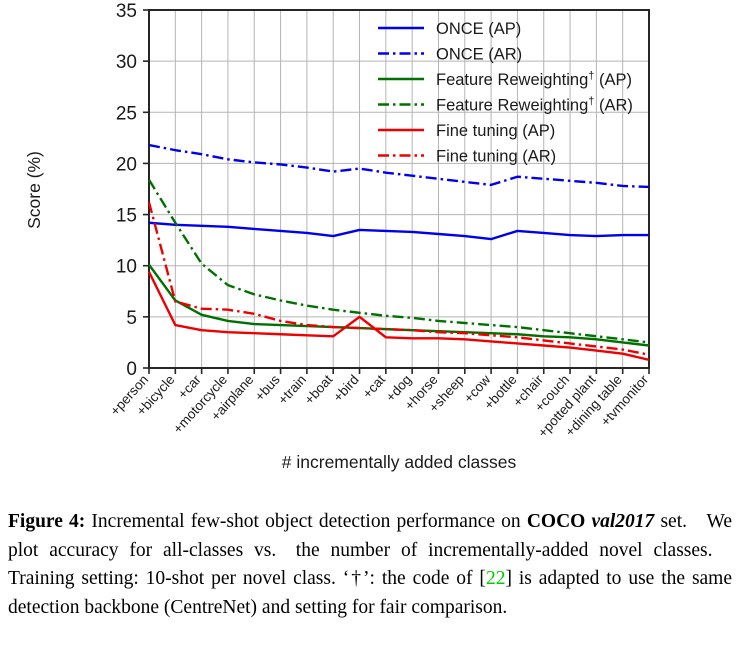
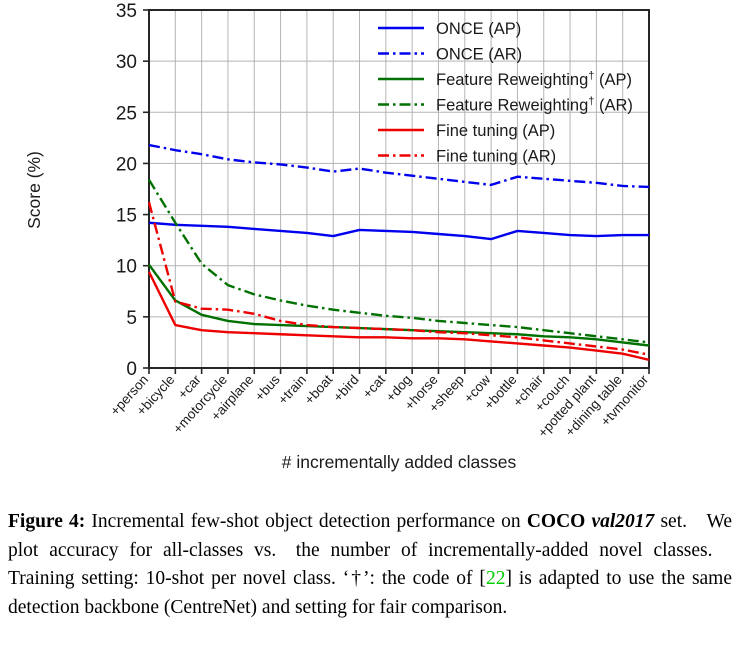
Fine tuning (AP)/+bird: 5.0 -> 3.0
